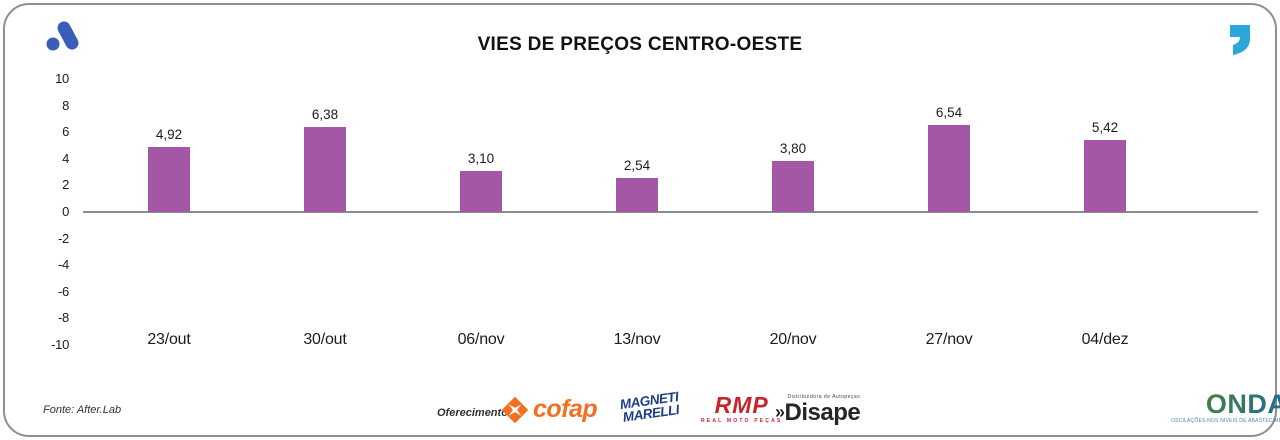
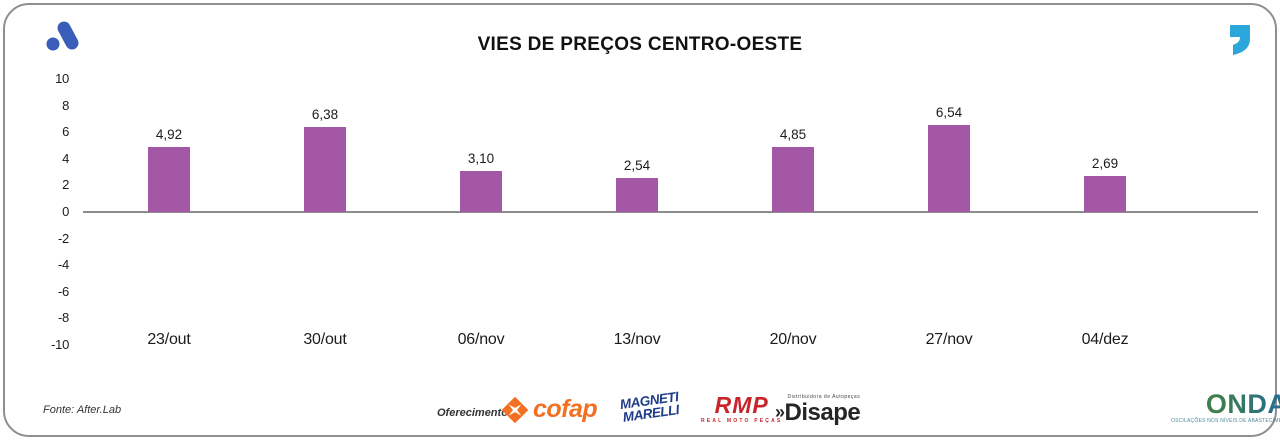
20/nov: 3,80 -> 4,85
04/dez: 5,42 -> 2,69
